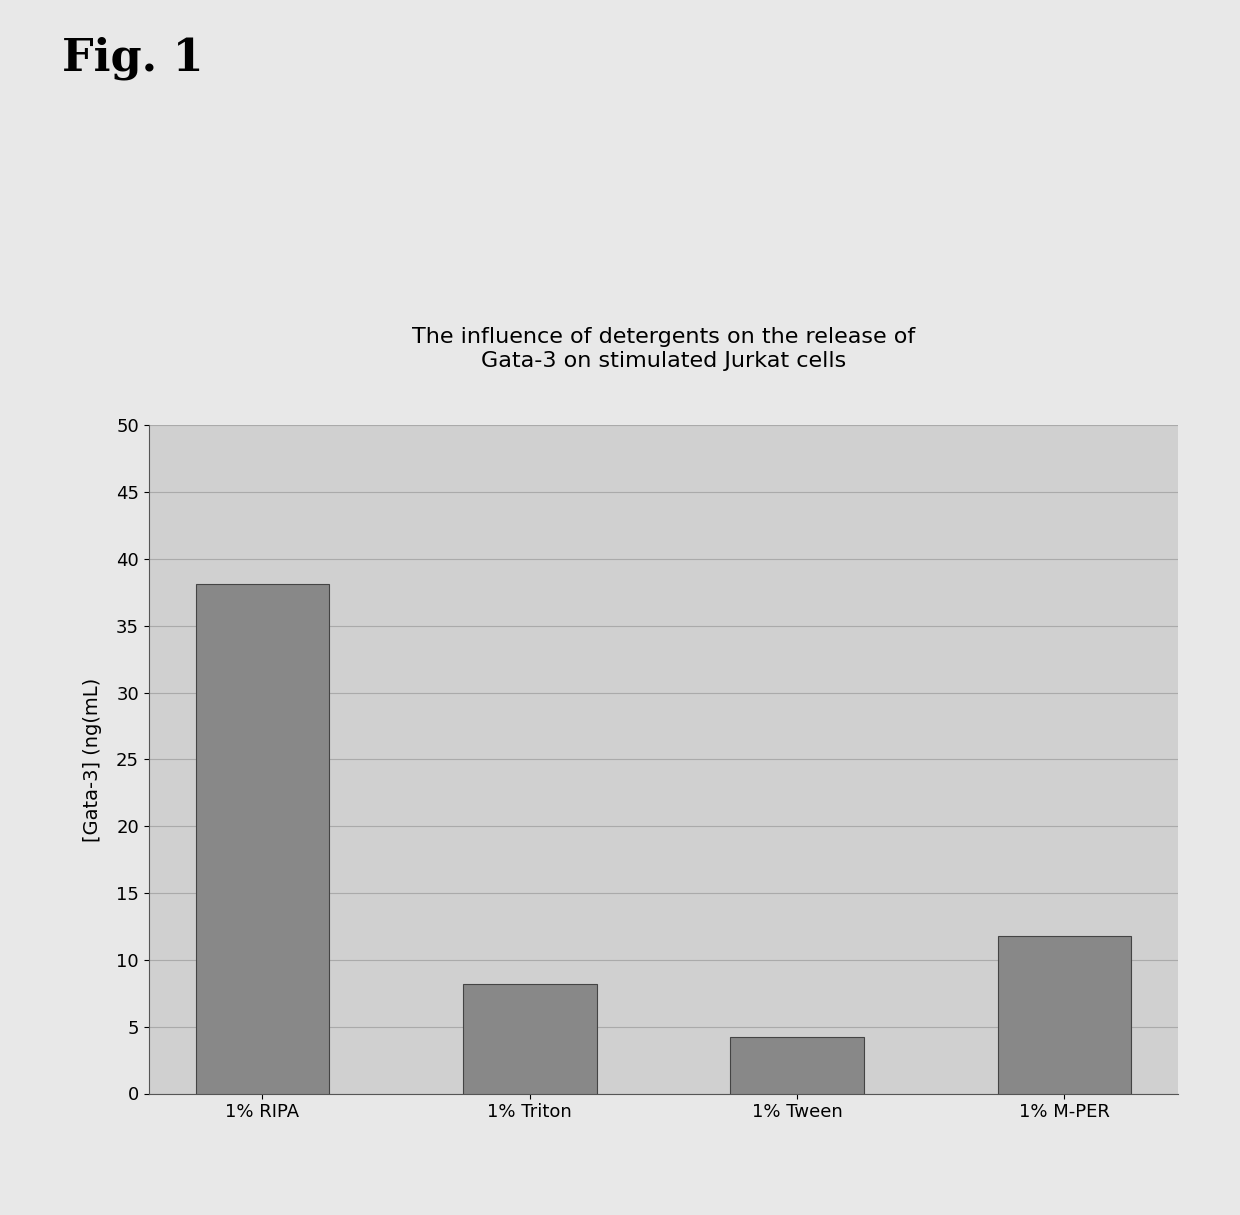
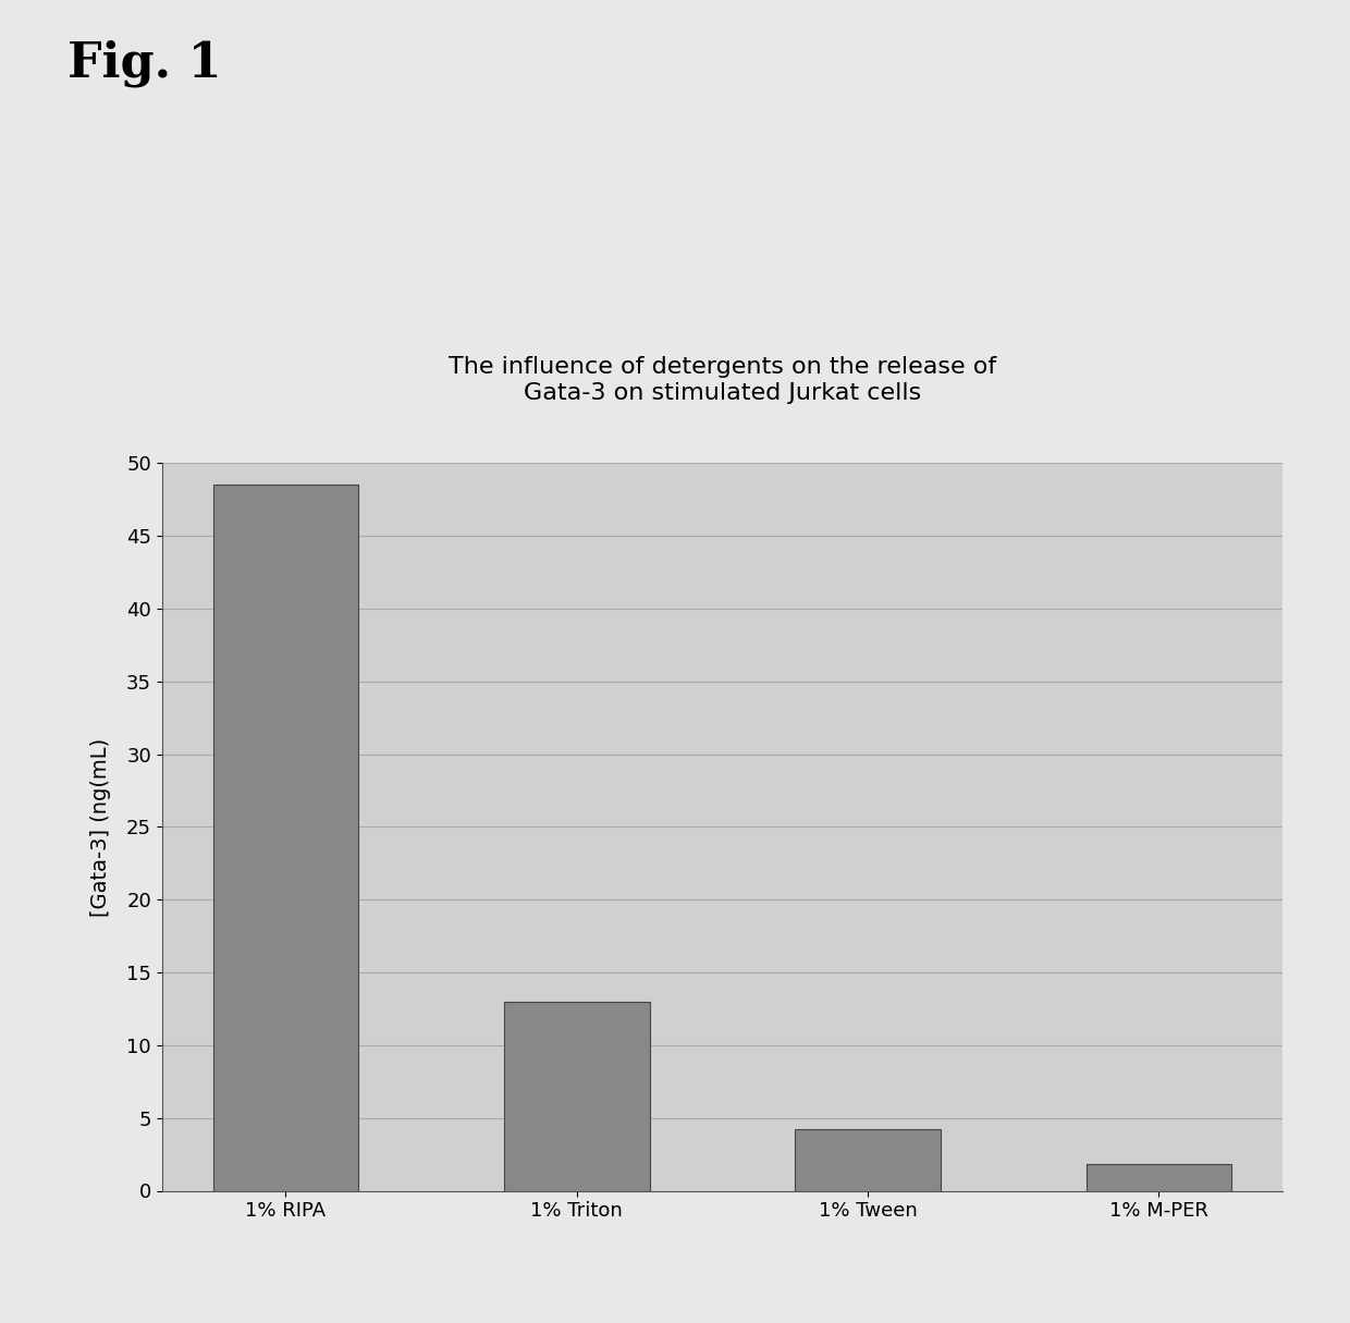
1% RIPA: 38.1 -> 48.5
1% Triton: 8.2 -> 13.0
1% M-PER: 11.8 -> 1.8
